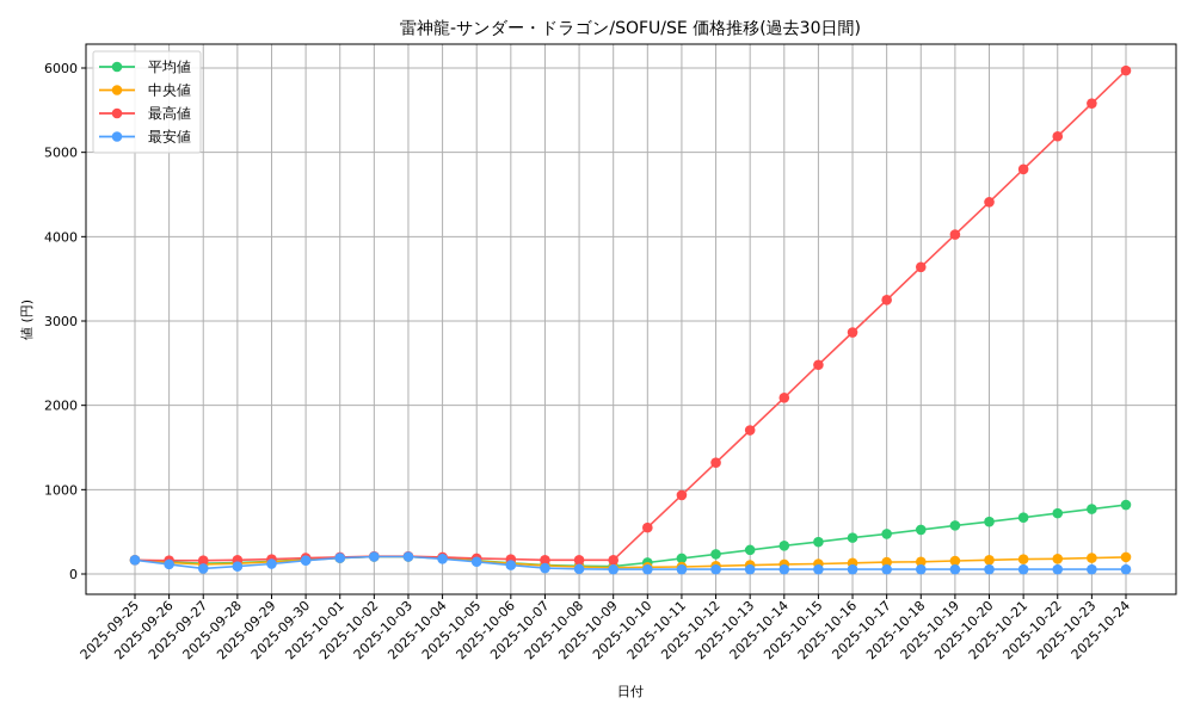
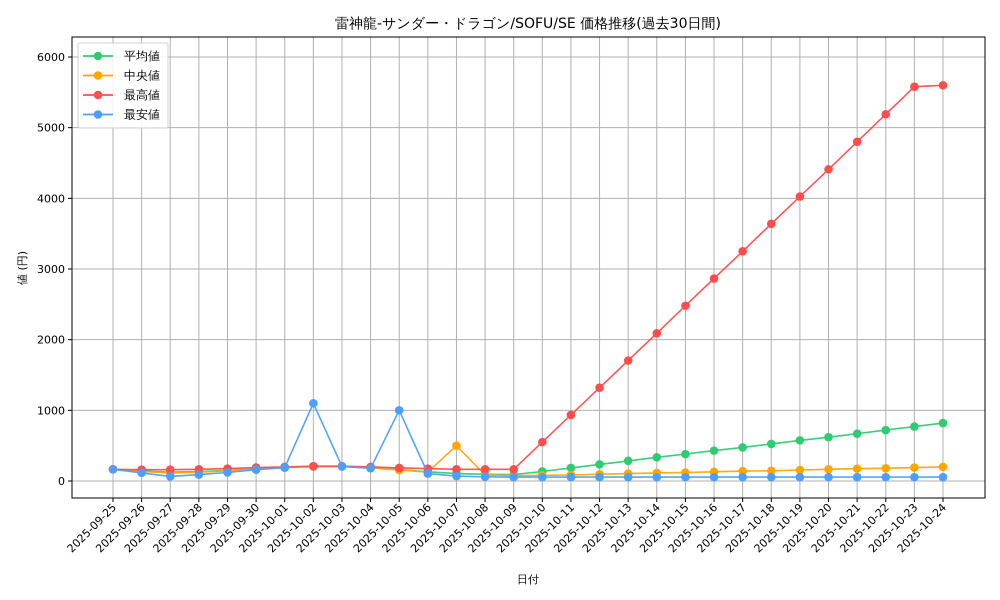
最安値/2025-10-02: 200 -> 1100
最安値/2025-10-05: 100 -> 1000
中央値/2025-10-07: 100 -> 500
最高値/2025-10-24: 6000 -> 5600
